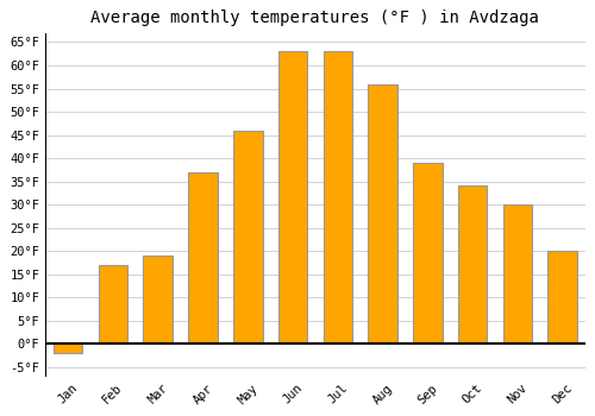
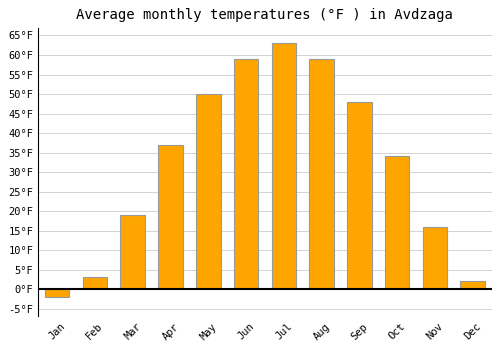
Feb: 17°F -> 3°F
May: 46°F -> 50°F
Jun: 63°F -> 59°F
Aug: 56°F -> 59°F
Sep: 39°F -> 48°F
Nov: 30°F -> 16°F
Dec: 20°F -> 2°F
